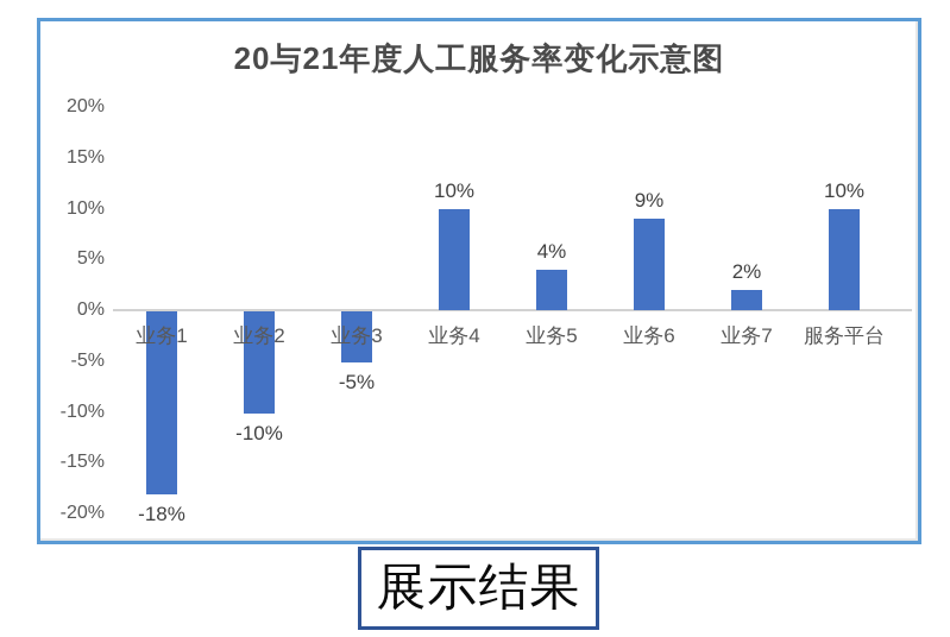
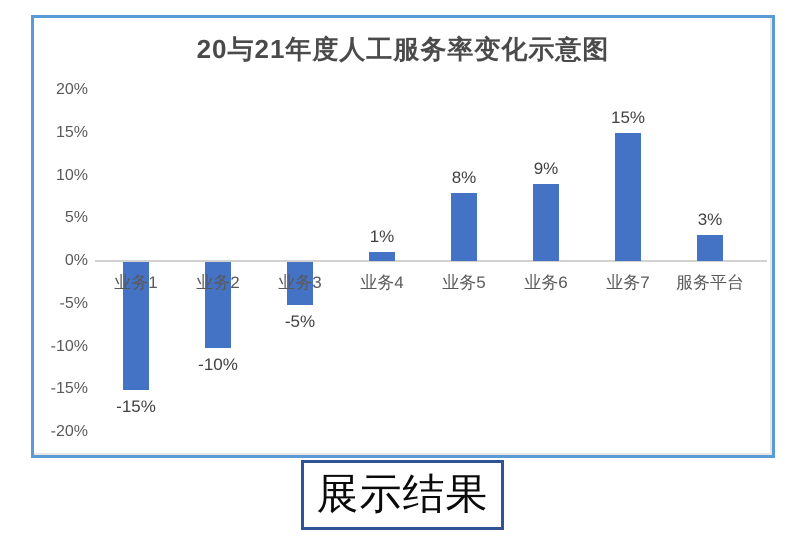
业务1: -18% -> -15%
业务4: 10% -> 1%
业务5: 4% -> 8%
业务7: 2% -> 15%
服务平台: 10% -> 3%
